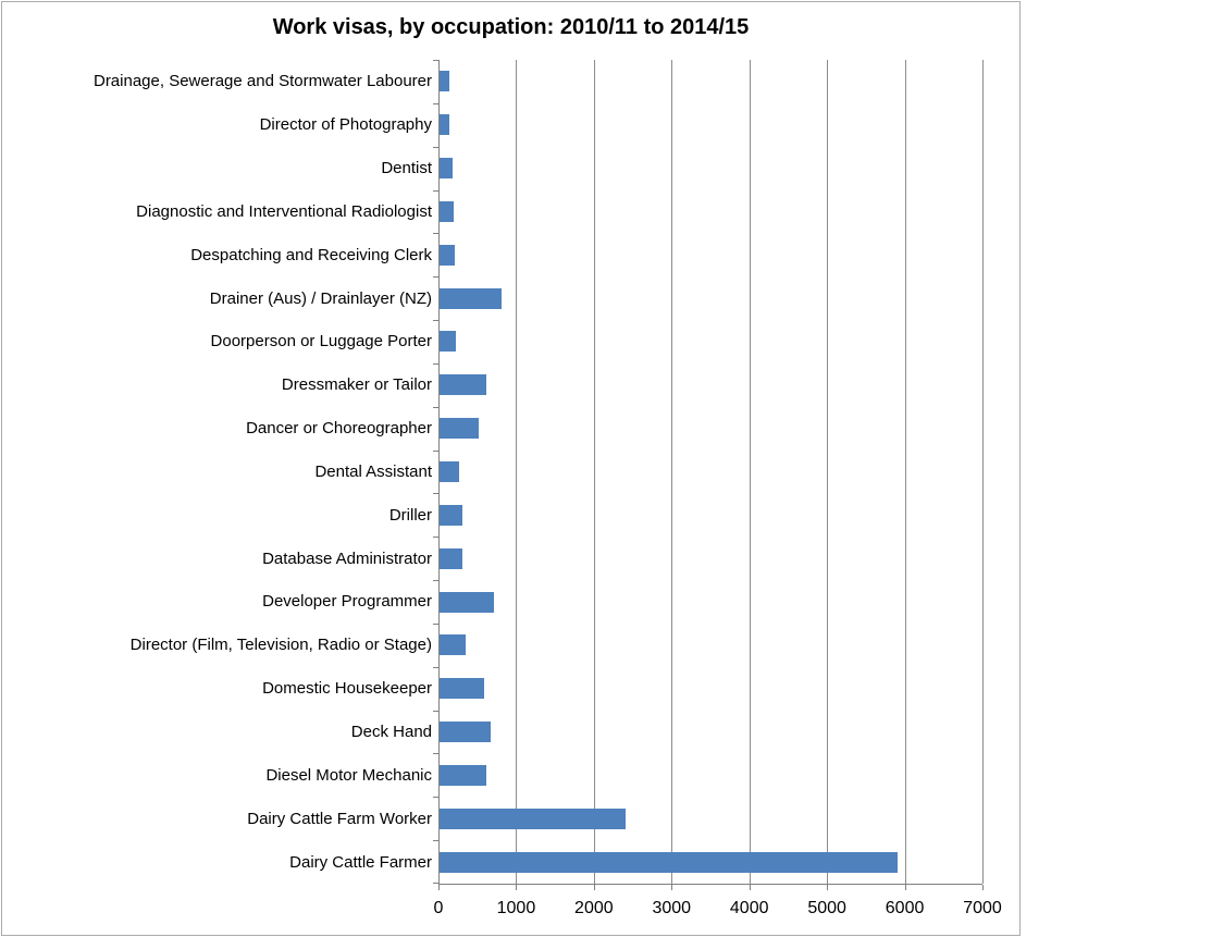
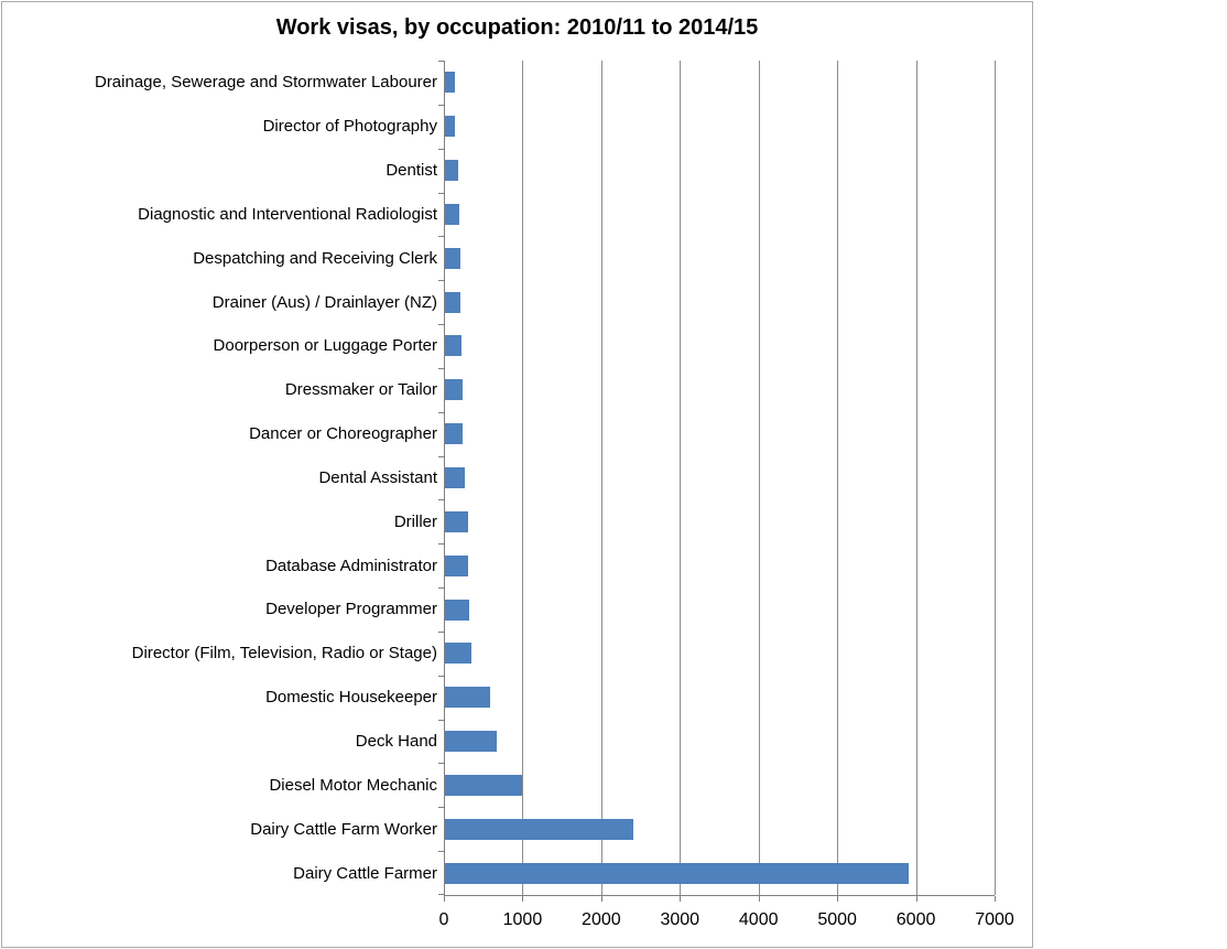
Drainer (Aus) / Drainlayer (NZ): 800 -> 200
Dressmaker or Tailor: 600 -> 200
Dancer or Choreographer: 500 -> 200
Developer Programmer: 700 -> 300
Diesel Motor Mechanic: 600 -> 1000
